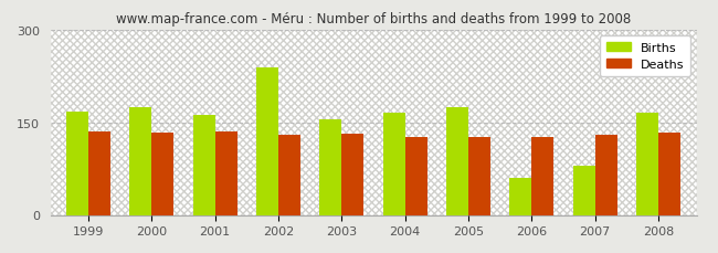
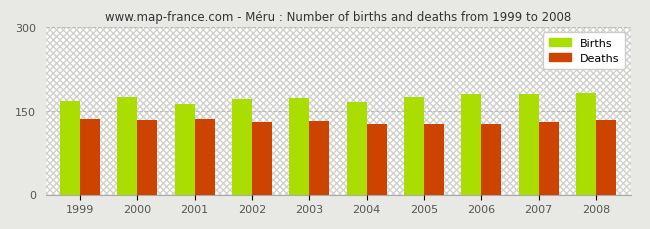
Births/2002: 238 -> 171
Births/2003: 154 -> 172
Births/2006: 60 -> 180
Births/2007: 80 -> 180
Births/2008: 166 -> 181
